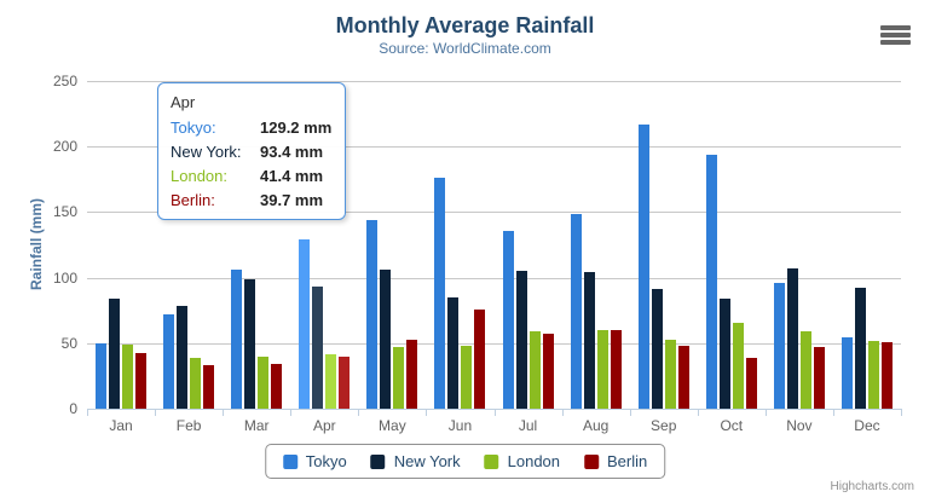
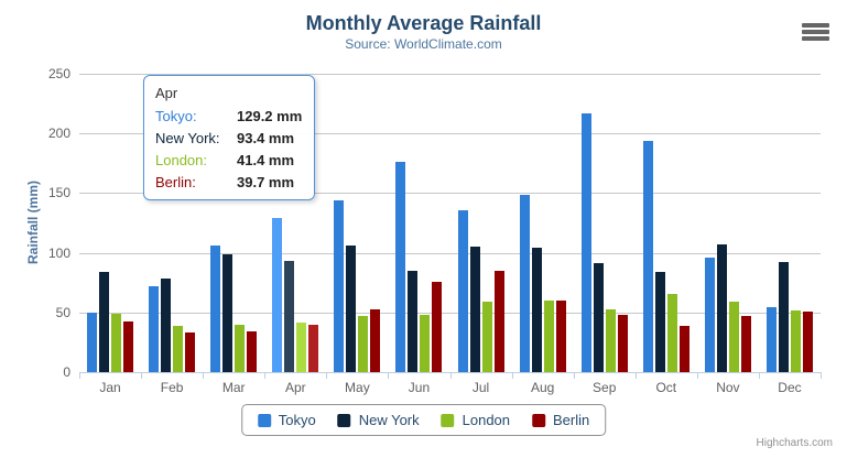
Berlin/Jul: 57 -> 85
